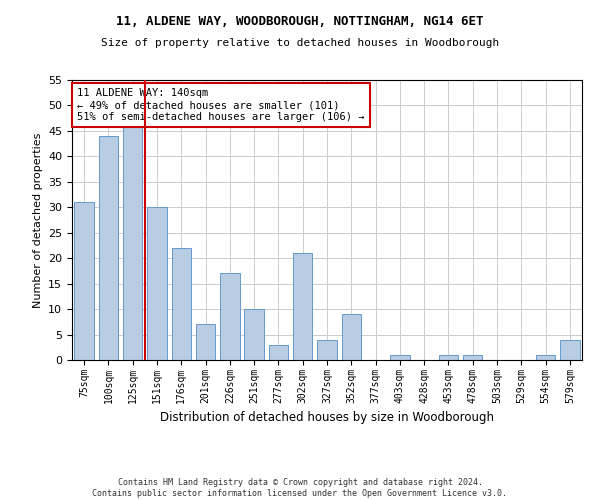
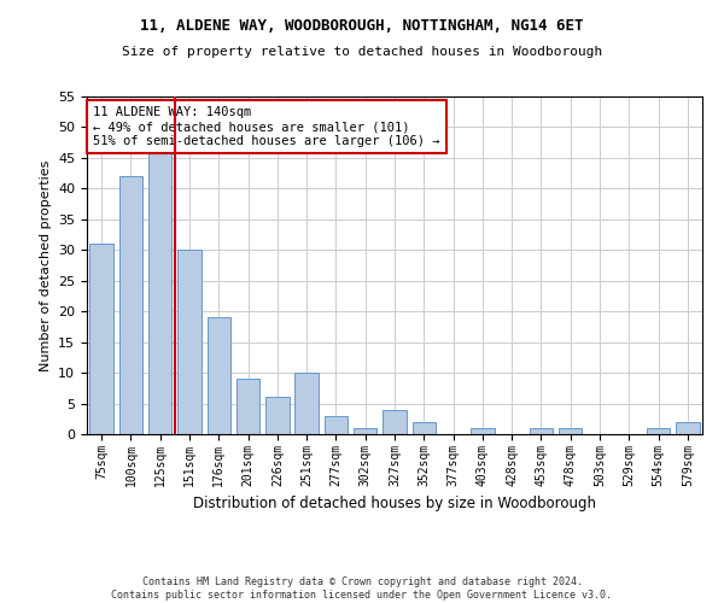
100sqm: 44 -> 42
176sqm: 22 -> 19
201sqm: 7 -> 9
226sqm: 17 -> 6
302sqm: 21 -> 1
352sqm: 9 -> 2
579sqm: 4 -> 2
